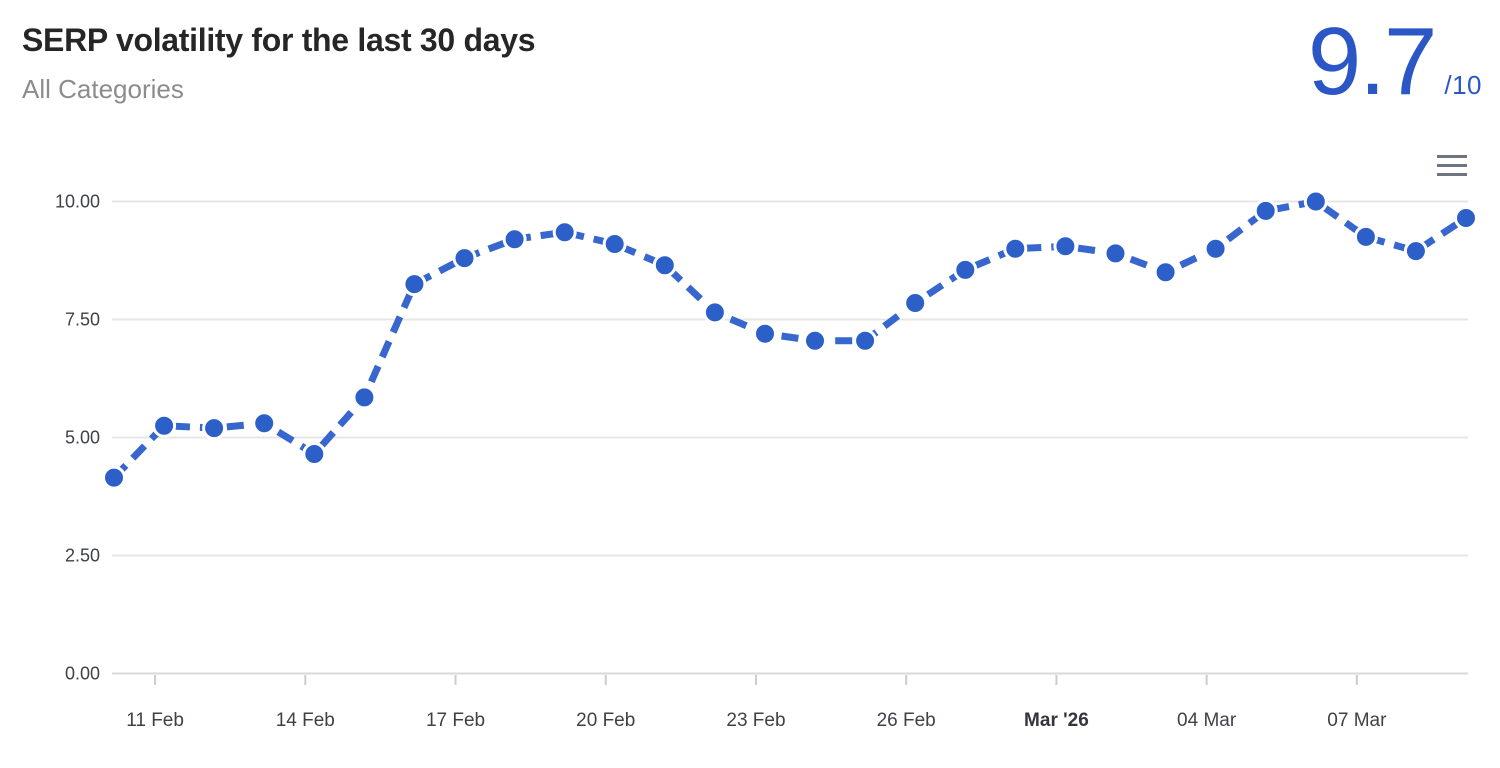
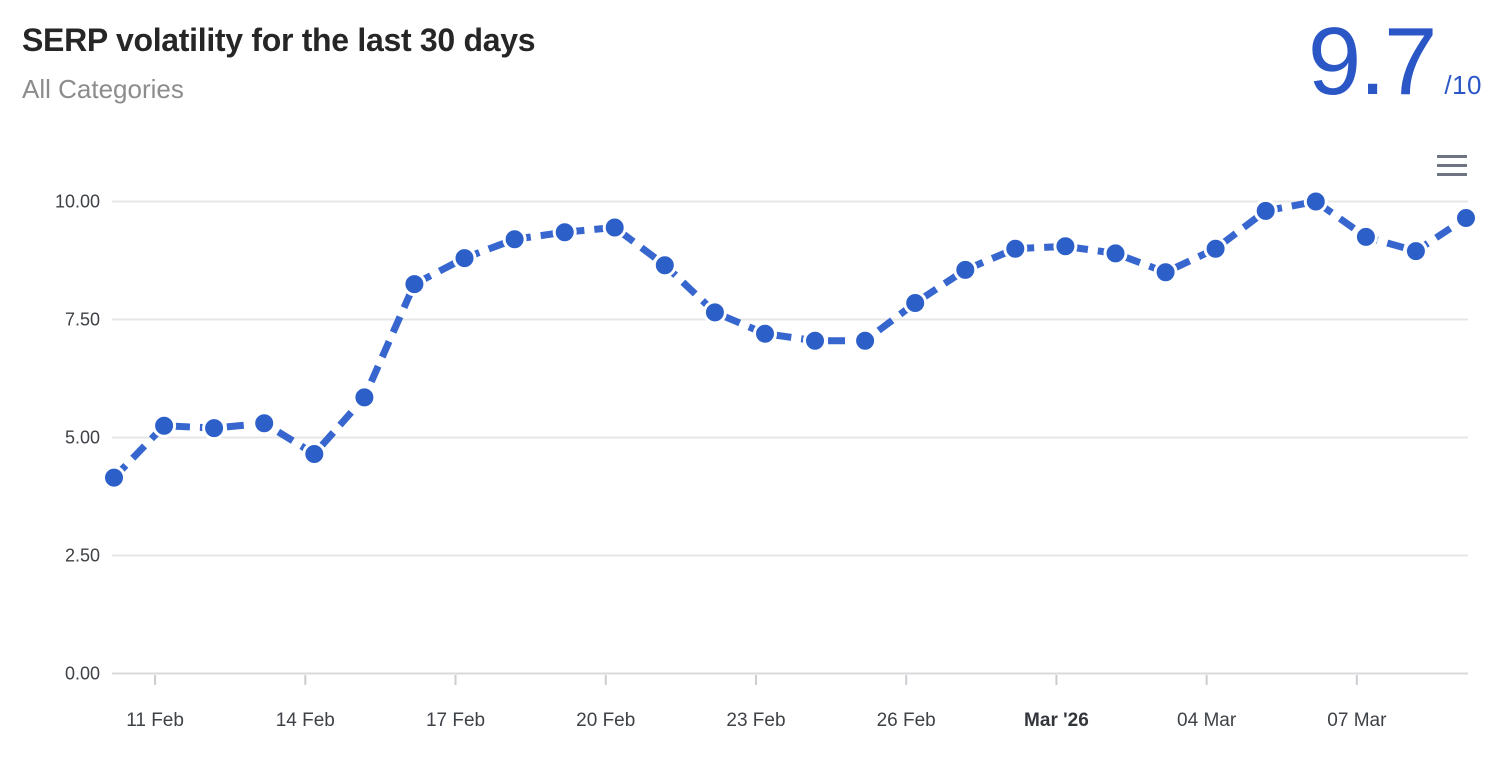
20 Feb: 9.1 -> 9.4
